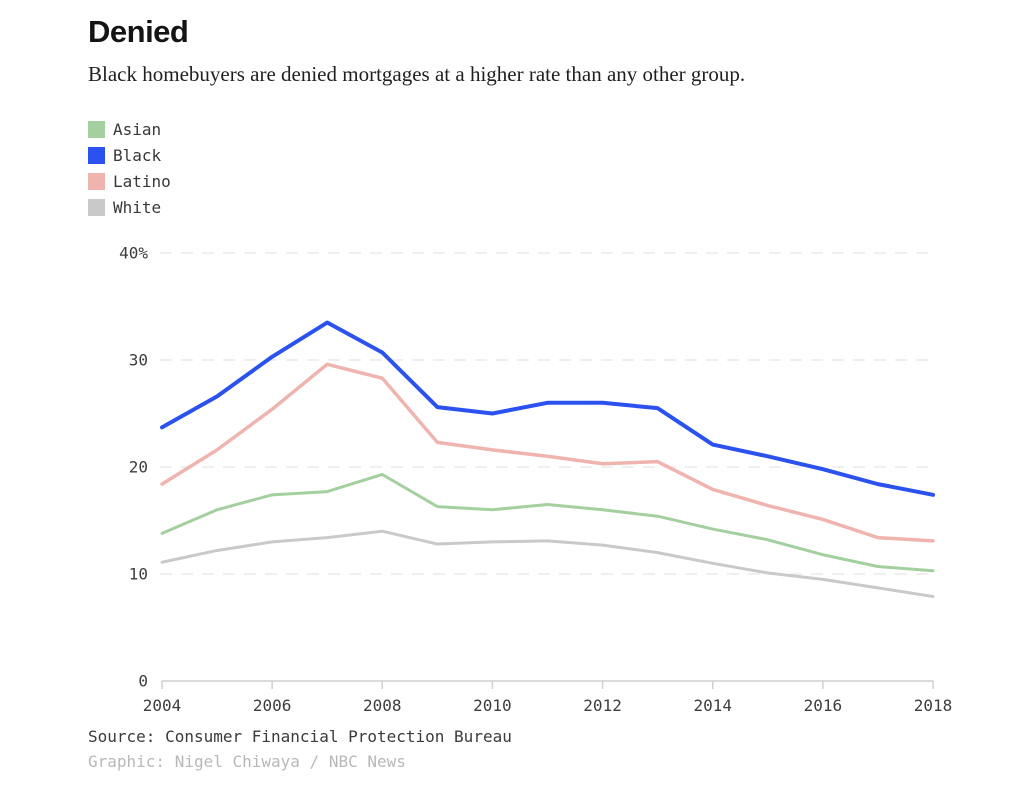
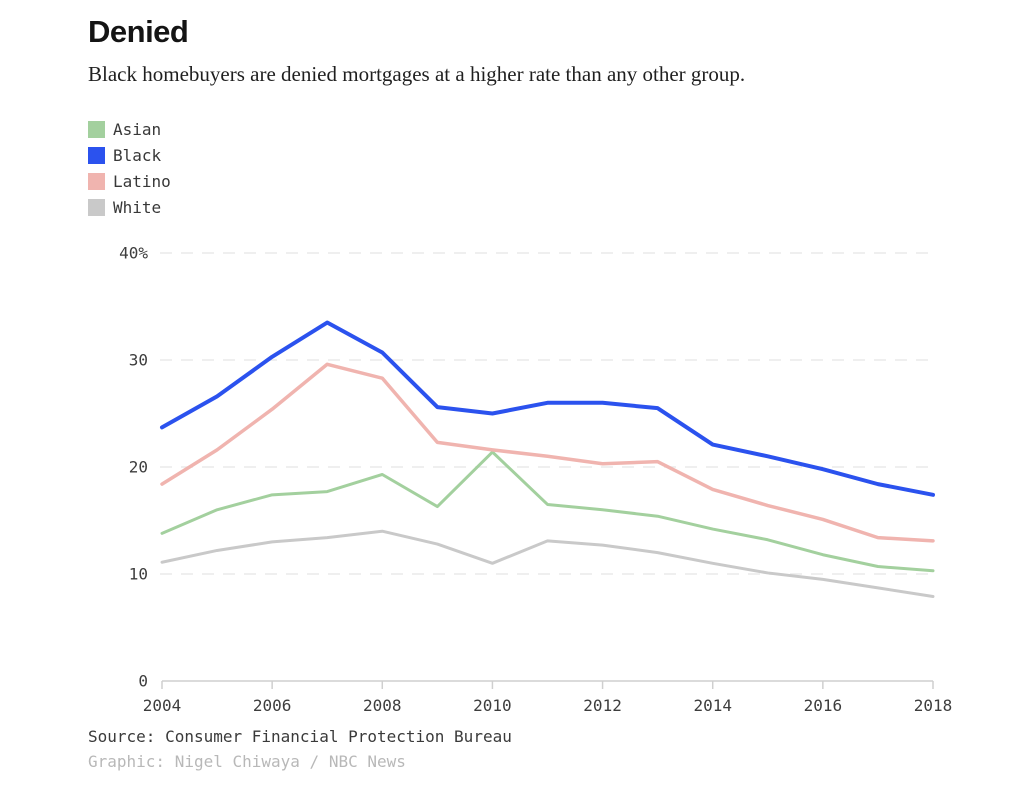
Asian/2010: 16.0% -> 21.4%
White/2010: 13.0% -> 11.0%
